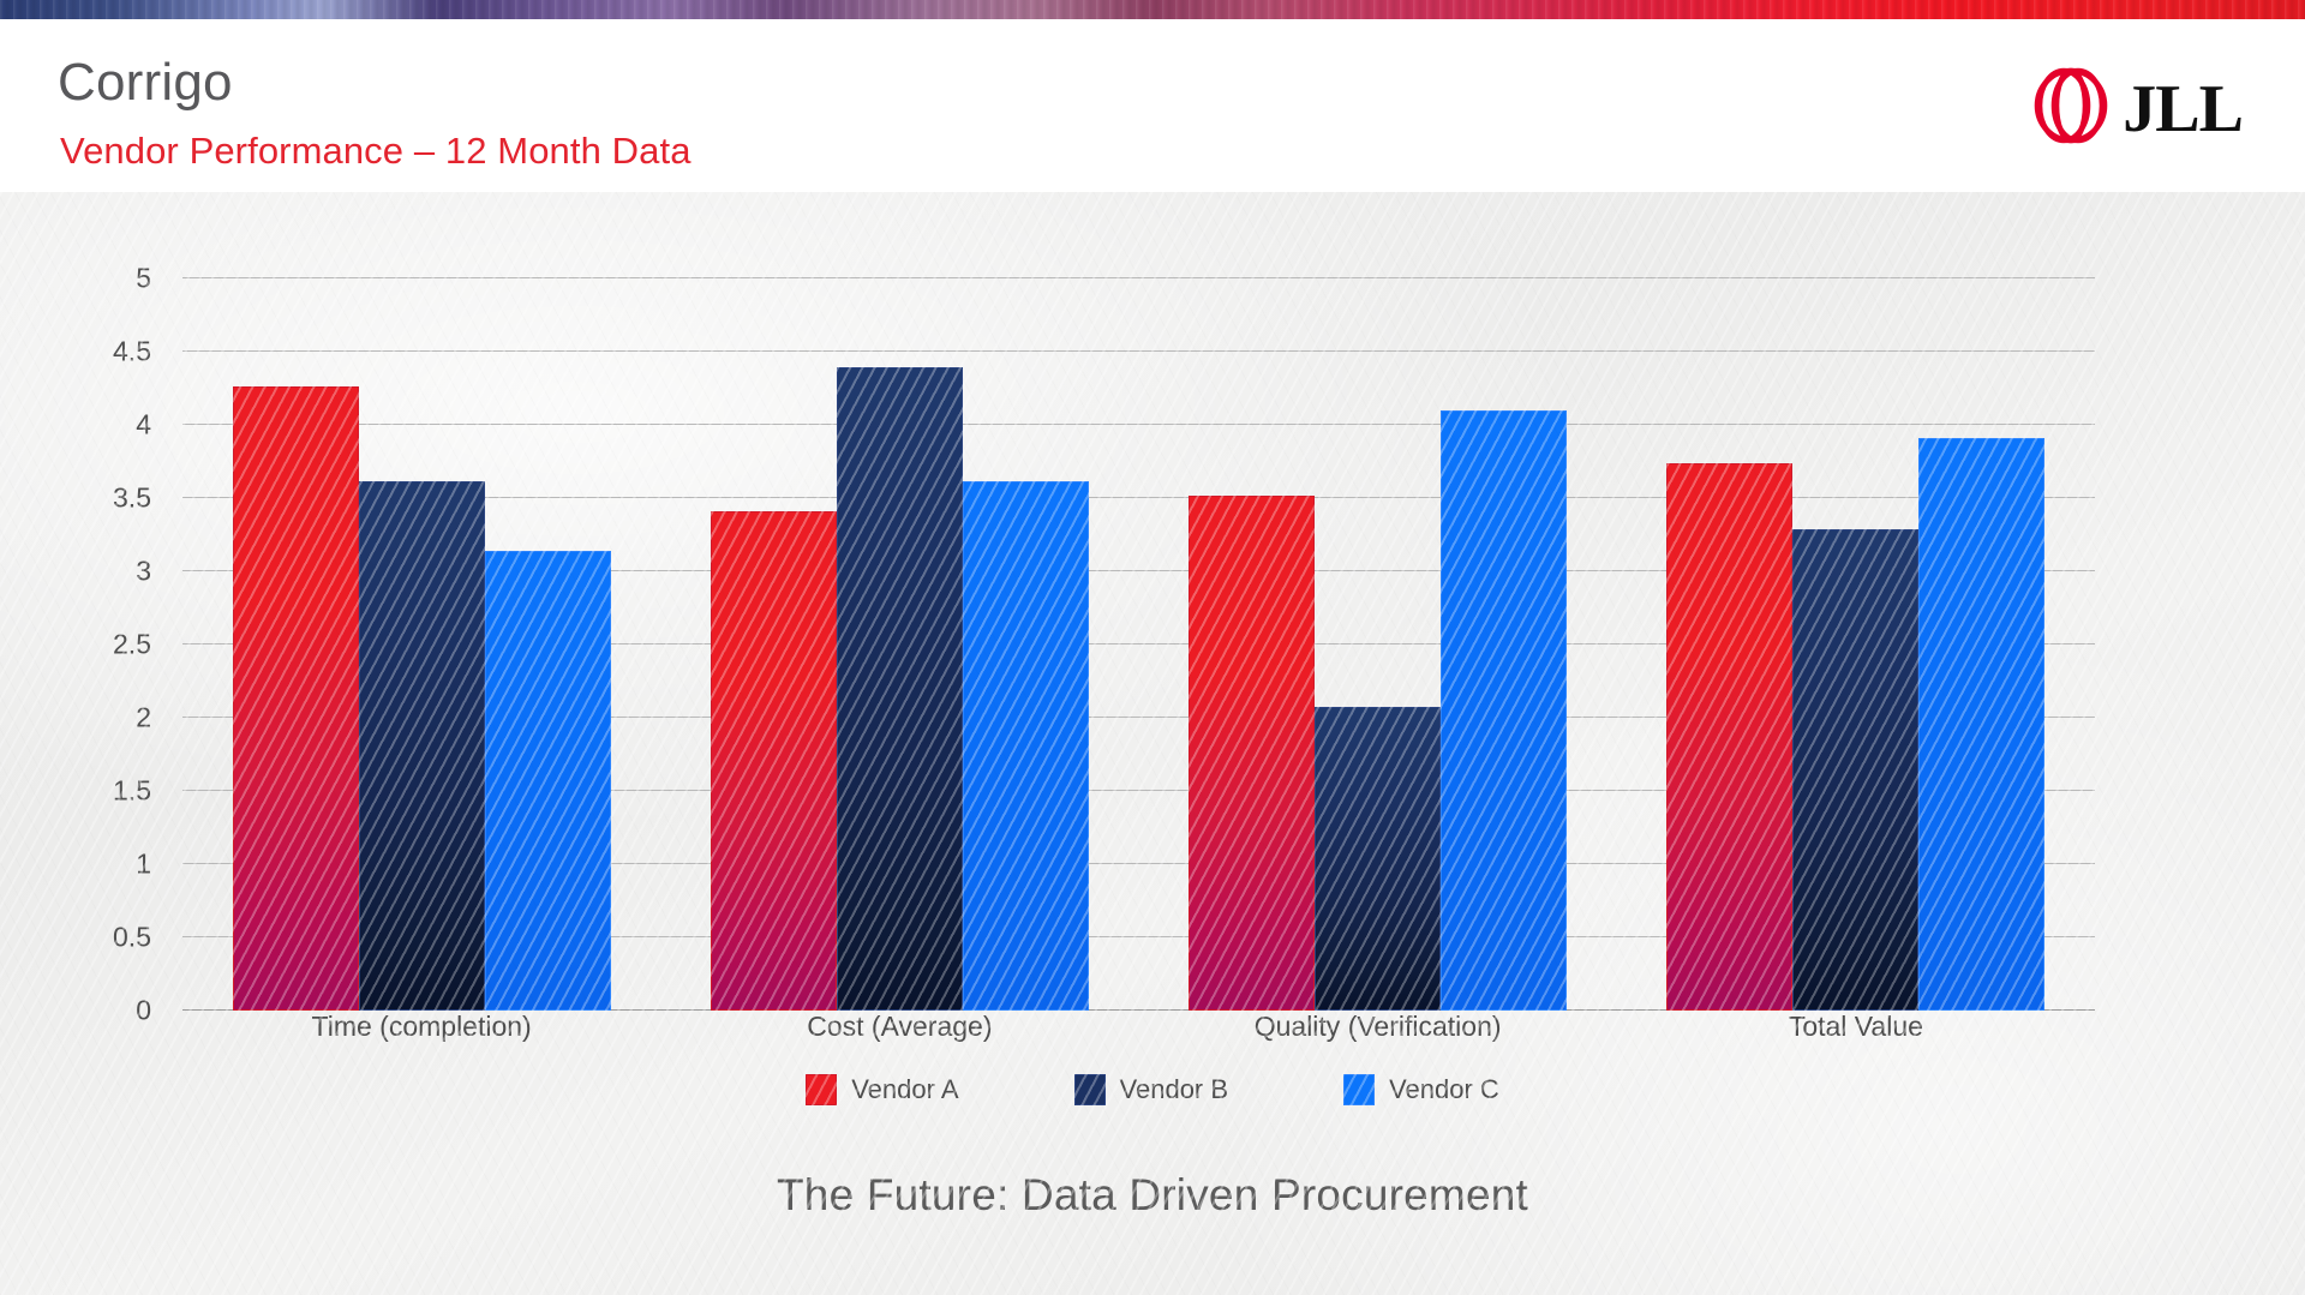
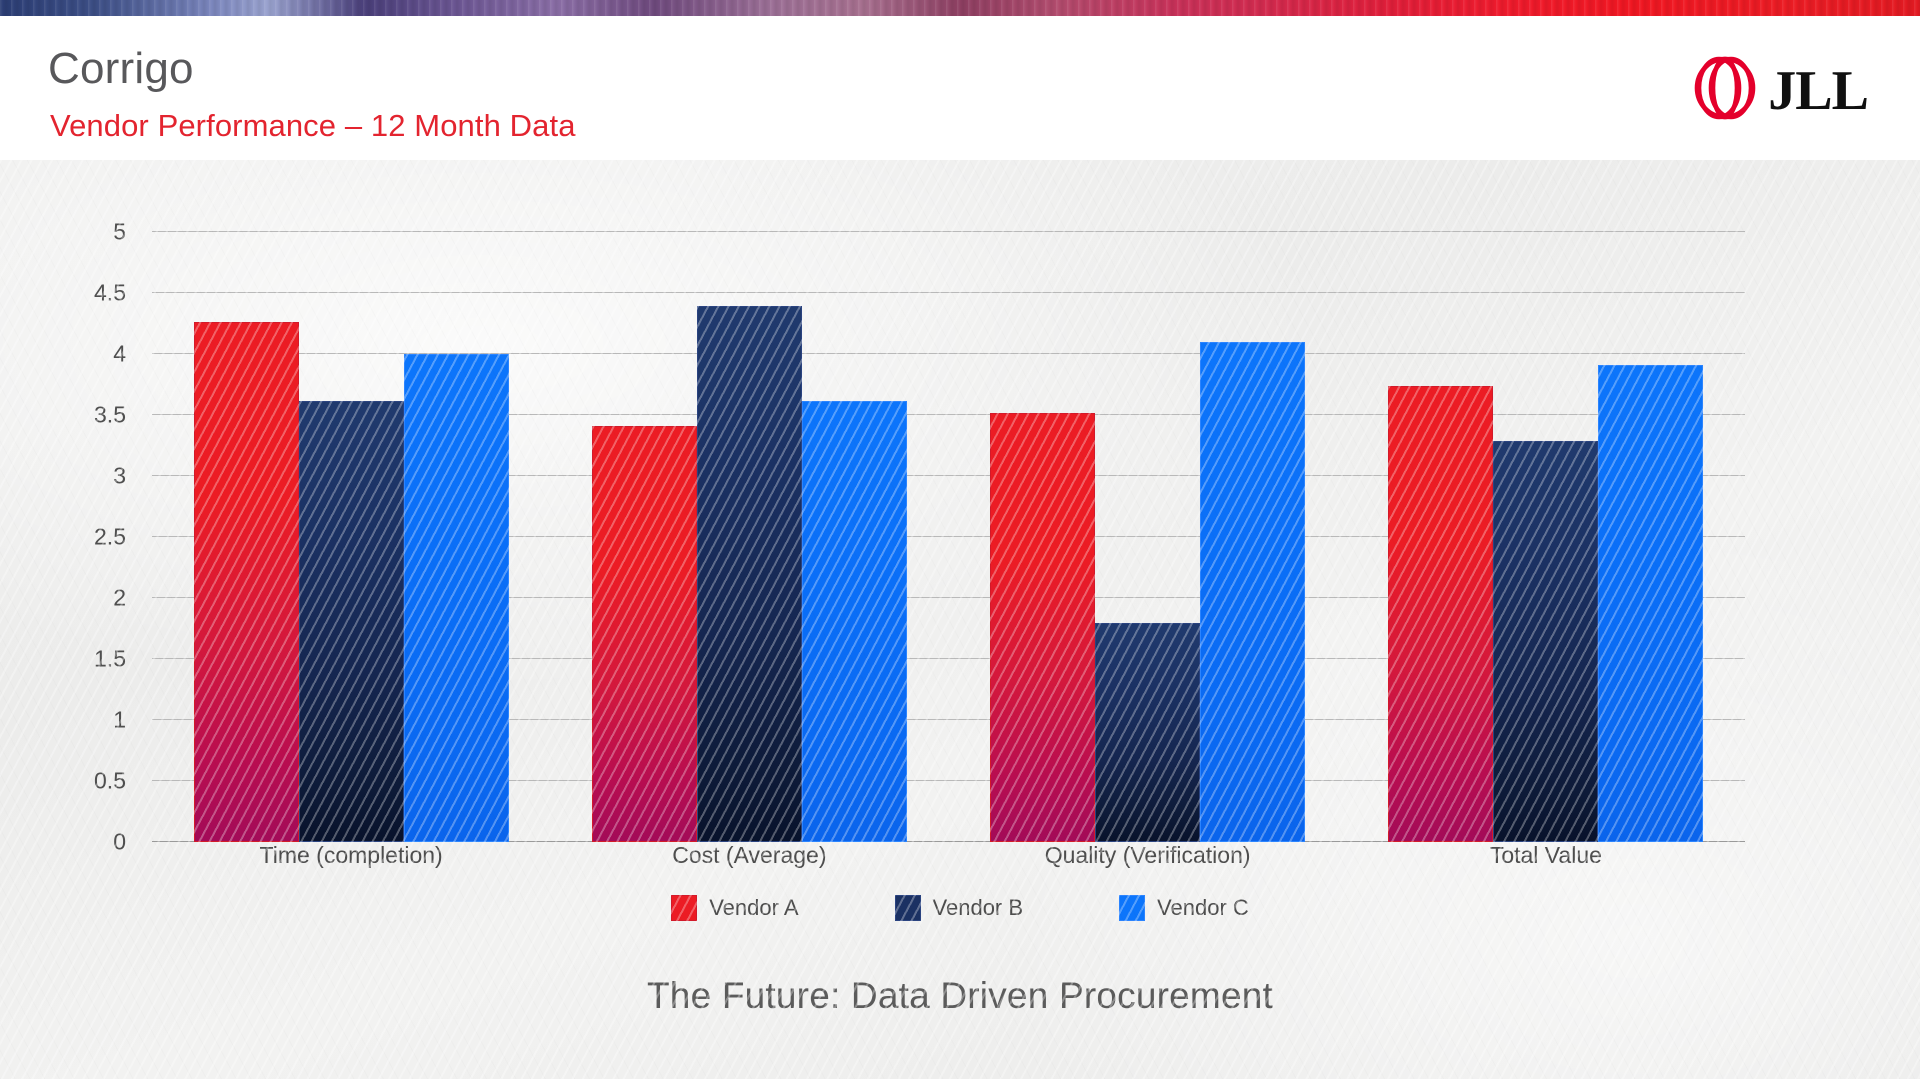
Vendor C/Time (completion): 3.12 -> 3.98
Vendor B/Quality (Verification): 2.06 -> 1.78
